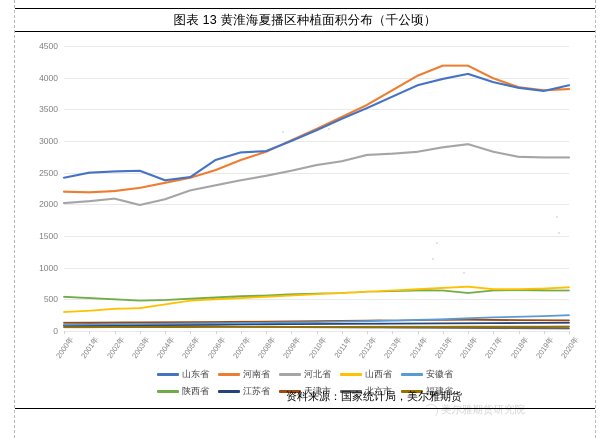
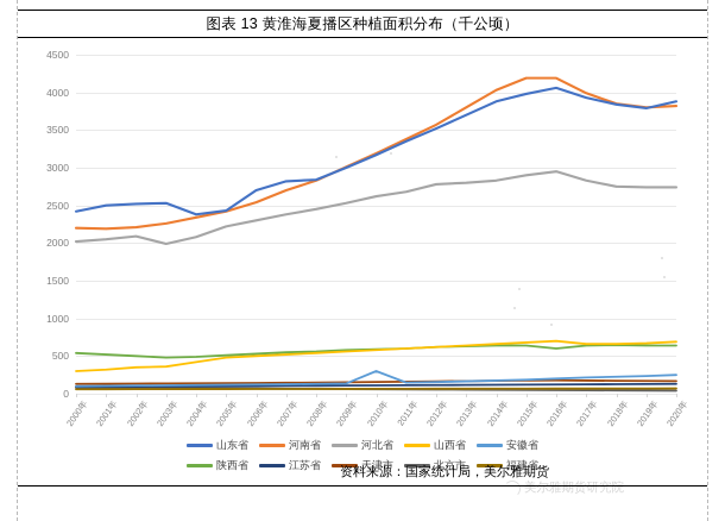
安徽省/2010年: 100 -> 300
